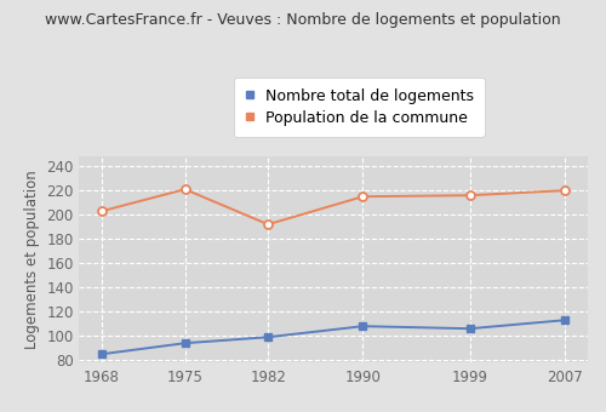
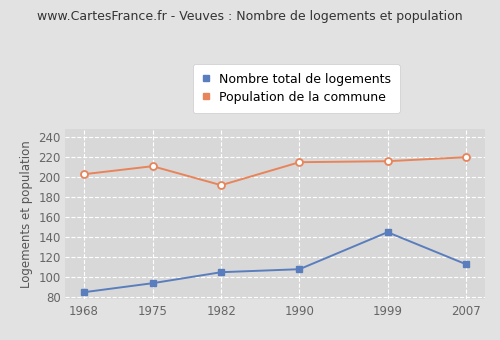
Population de la commune/1975: 221 -> 211
Nombre total de logements/1982: 99 -> 105
Nombre total de logements/1999: 106 -> 145
